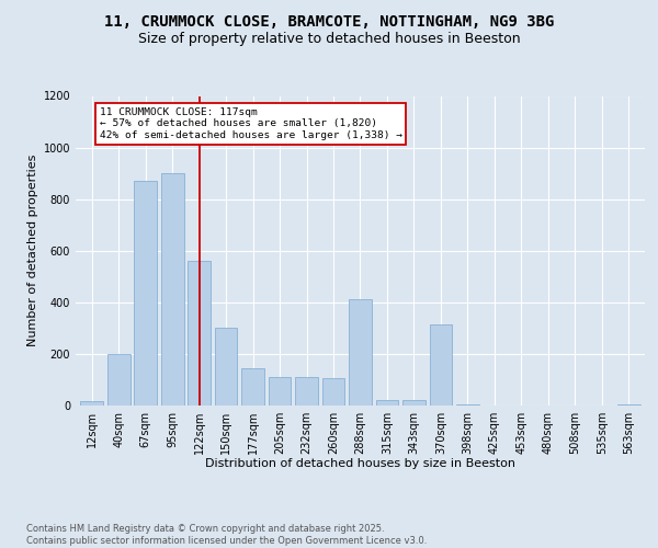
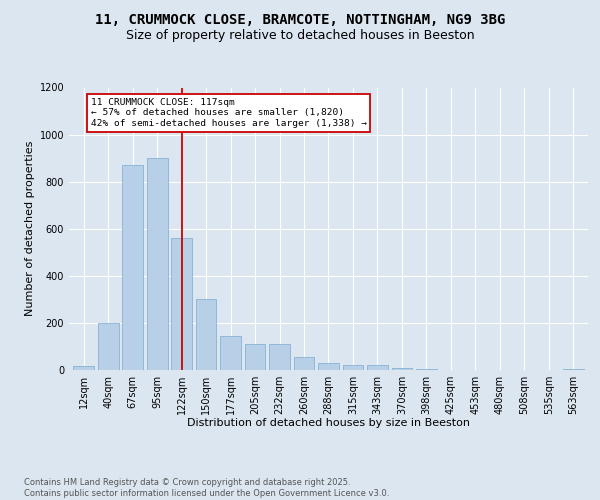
260sqm: 105 -> 55
288sqm: 410 -> 30
370sqm: 315 -> 8
